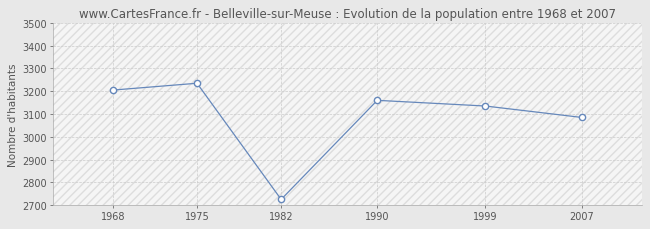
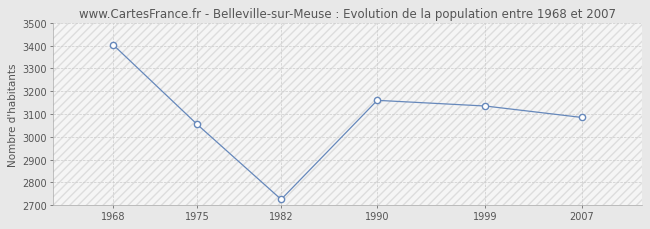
1968: 3205 -> 3405
1975: 3235 -> 3055
